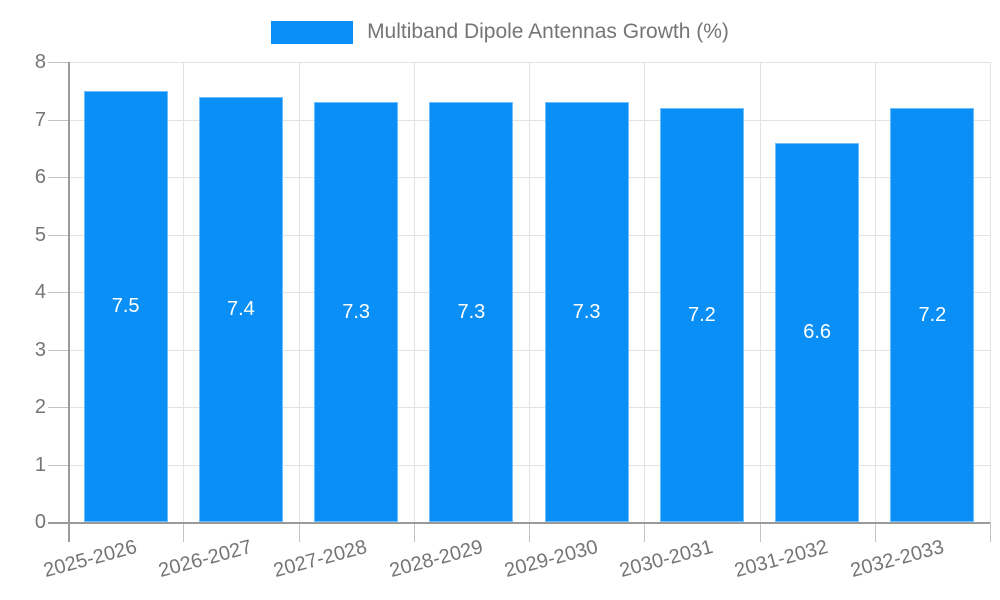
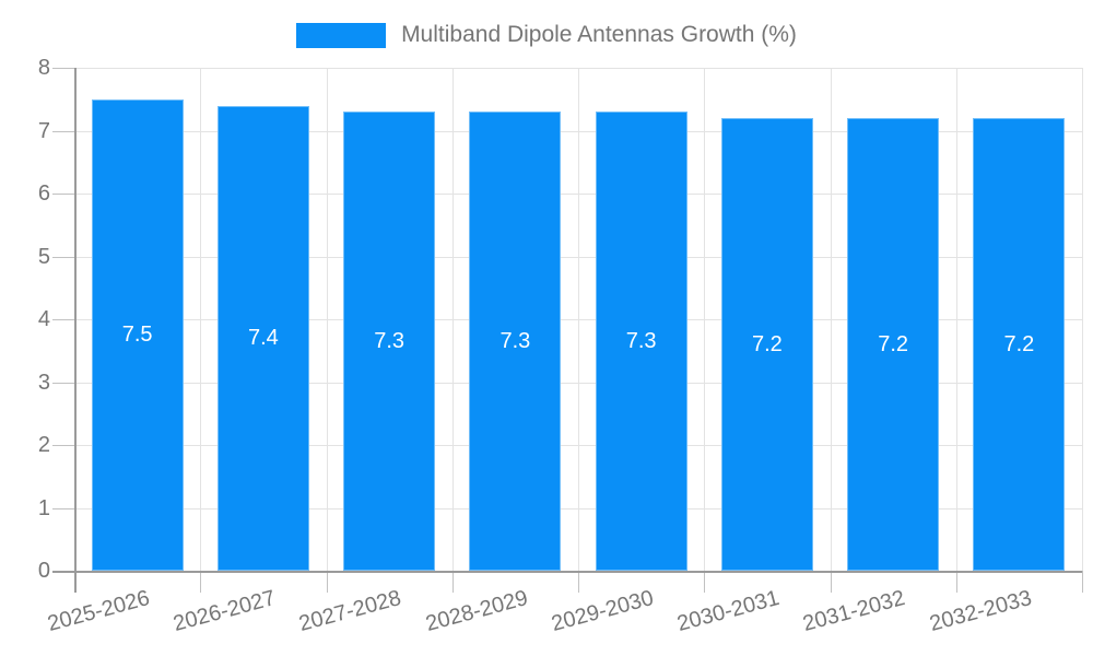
2031-2032: 6.6 -> 7.2
